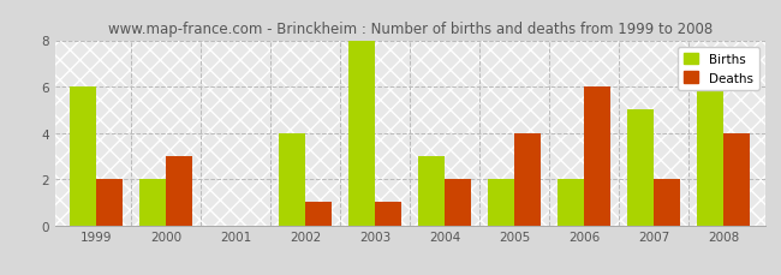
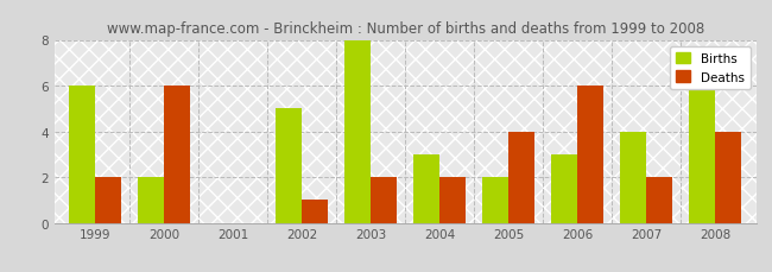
Deaths/2000: 3 -> 6
Births/2002: 4 -> 5
Deaths/2003: 1 -> 2
Births/2006: 2 -> 3
Births/2007: 5 -> 4
